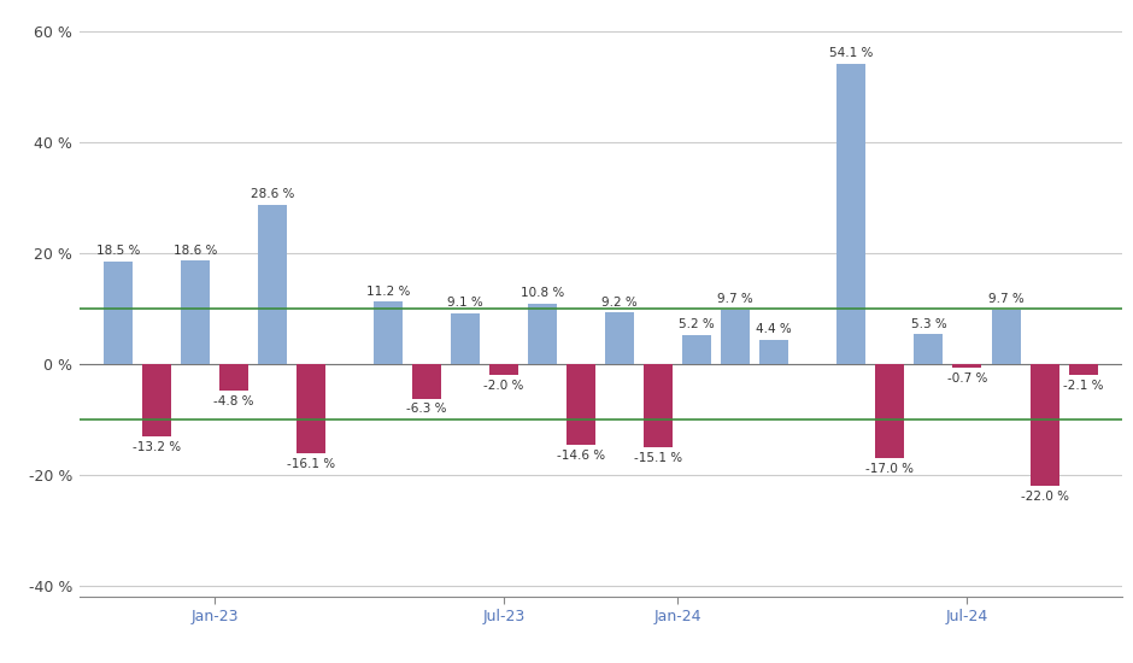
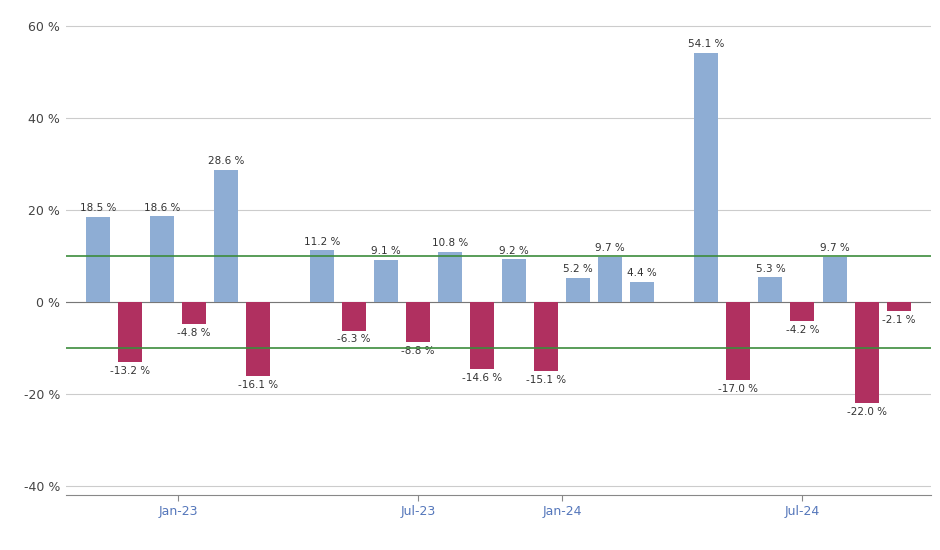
Jul-23: -2.0 -> -8.8
Jul-24: -0.7 -> -4.2
